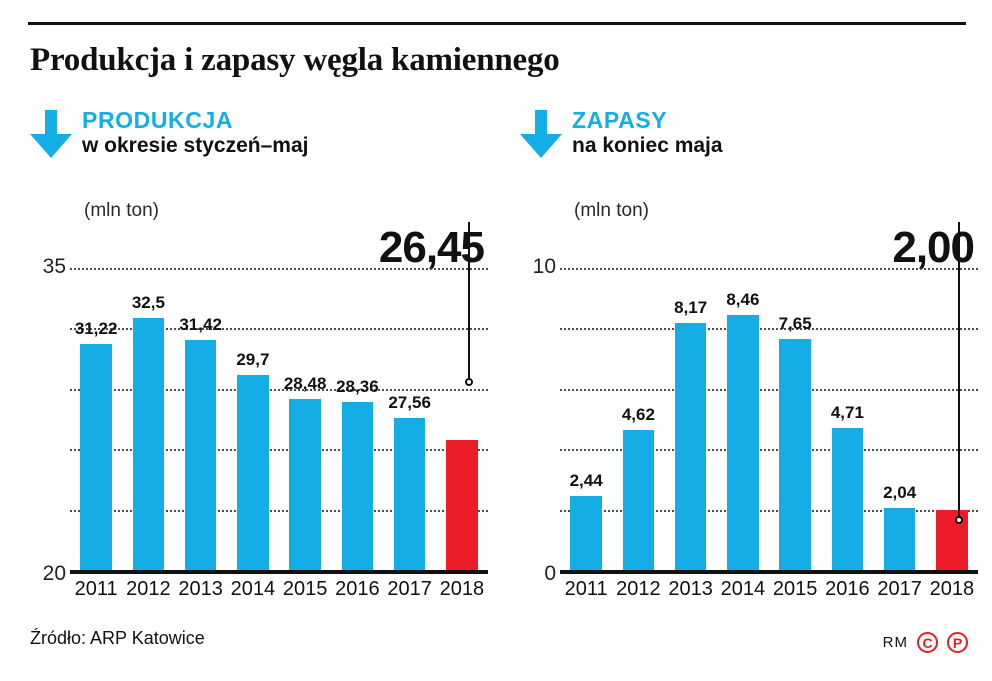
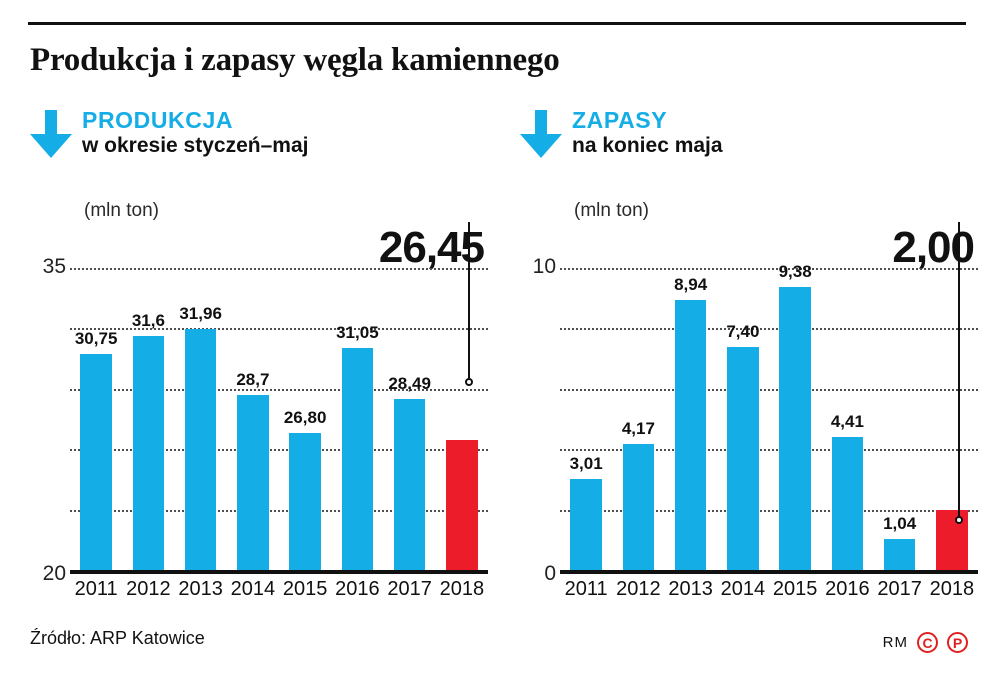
PRODUKCJA w okresie styczeń–maj/2011: 31,22 -> 30,75
PRODUKCJA w okresie styczeń–maj/2012: 32,5 -> 31,6
PRODUKCJA w okresie styczeń–maj/2013: 31,42 -> 31,96
PRODUKCJA w okresie styczeń–maj/2014: 29,7 -> 28,7
PRODUKCJA w okresie styczeń–maj/2015: 28,48 -> 26,80
PRODUKCJA w okresie styczeń–maj/2016: 28,36 -> 31,05
PRODUKCJA w okresie styczeń–maj/2017: 27,56 -> 28,49
ZAPASY na koniec maja/2011: 2,44 -> 3,01
ZAPASY na koniec maja/2012: 4,62 -> 4,17
ZAPASY na koniec maja/2013: 8,17 -> 8,94
ZAPASY na koniec maja/2014: 8,46 -> 7,40
ZAPASY na koniec maja/2015: 7,65 -> 9,38
ZAPASY na koniec maja/2016: 4,71 -> 4,41
ZAPASY na koniec maja/2017: 2,04 -> 1,04
